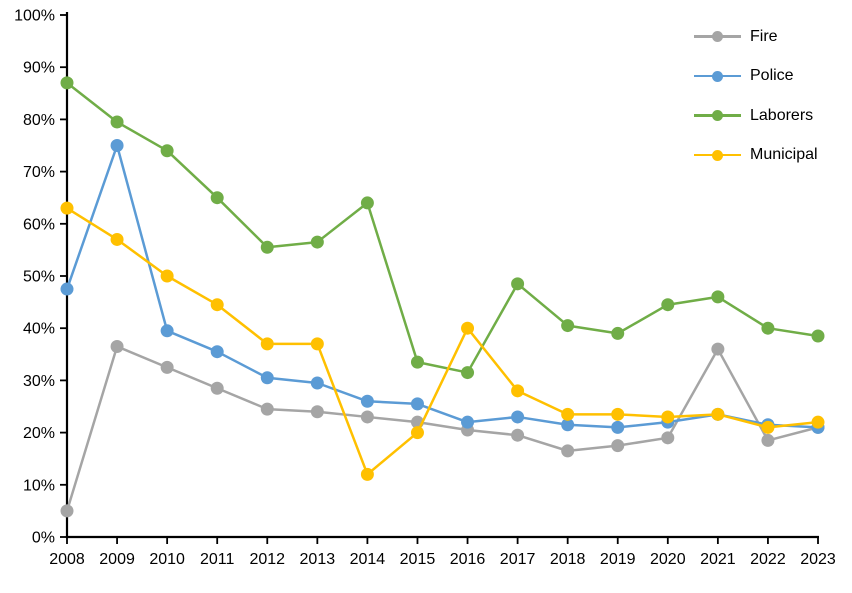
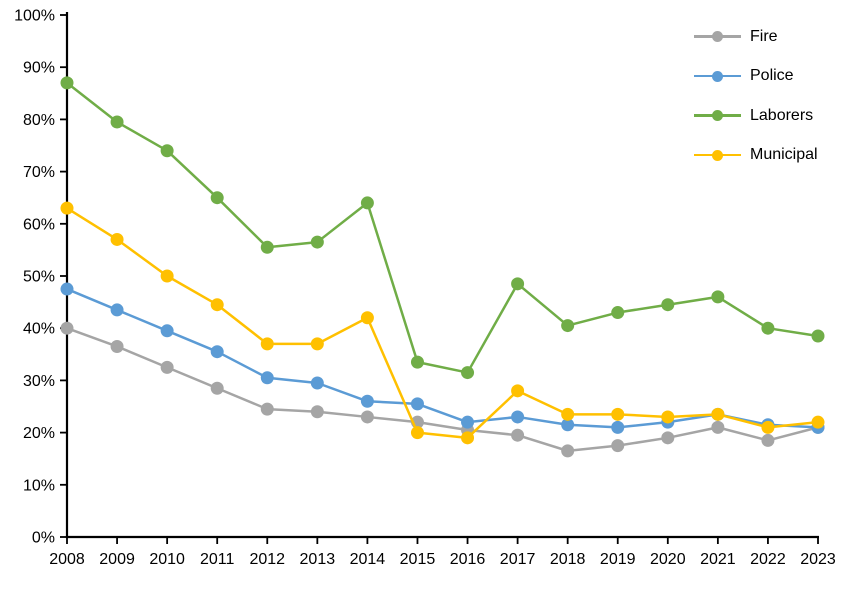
Fire/2008: 5% -> 40%
Police/2009: 75% -> 44%
Municipal/2014: 12% -> 42%
Municipal/2016: 40% -> 19%
Laborers/2019: 39% -> 43%
Fire/2021: 36% -> 21%
